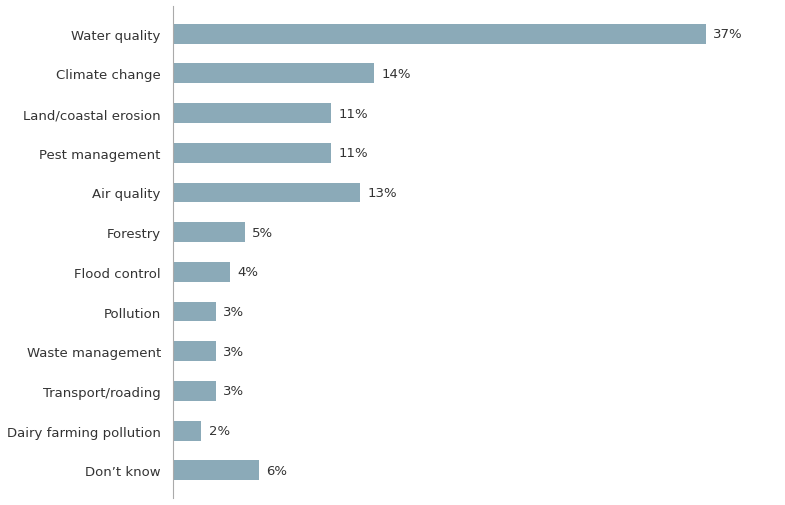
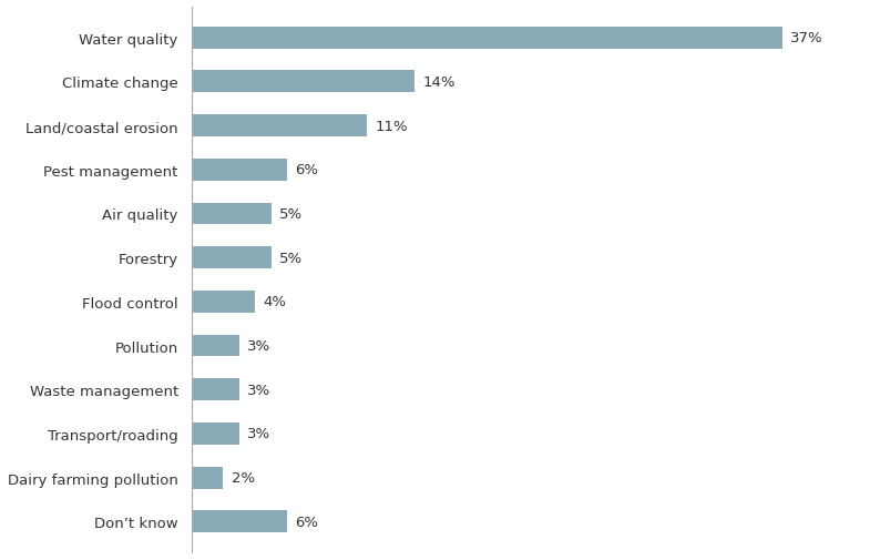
Pest management: 11% -> 6%
Air quality: 13% -> 5%
